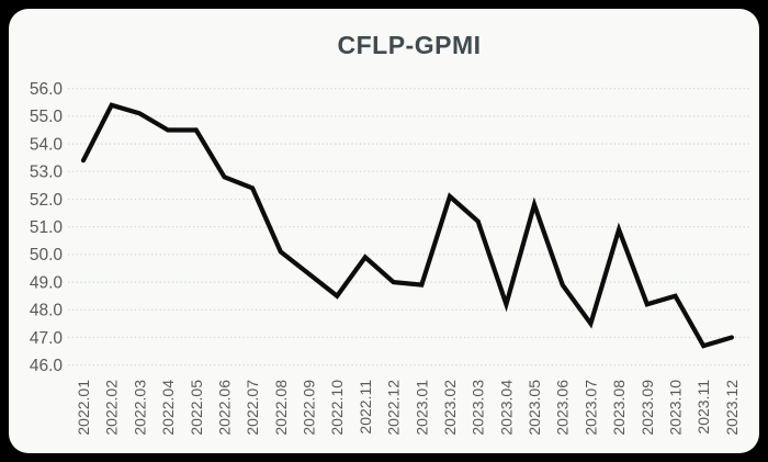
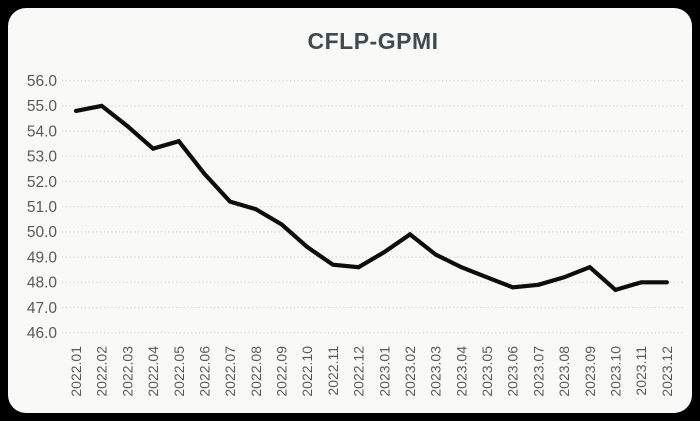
2022.01: 53.4 -> 54.8
2022.02: 55.4 -> 55.0
2022.03: 55.1 -> 54.2
2022.04: 54.5 -> 53.3
2022.05: 54.5 -> 53.6
2022.06: 52.8 -> 52.3
2022.07: 52.4 -> 51.2
2022.08: 50.1 -> 50.9
2022.09: 49.3 -> 50.3
2022.10: 48.5 -> 49.4
2022.11: 49.9 -> 48.7
2022.12: 49.0 -> 48.6
2023.01: 48.9 -> 49.2
2023.02: 52.1 -> 49.9
2023.03: 51.2 -> 49.1
2023.04: 48.2 -> 48.6
2023.05: 51.8 -> 48.2
2023.06: 48.9 -> 47.8
2023.07: 47.5 -> 47.9
2023.08: 50.9 -> 48.2
2023.09: 48.2 -> 48.6
2023.10: 48.5 -> 47.7
2023.11: 46.7 -> 48.0
2023.12: 47.0 -> 48.0
